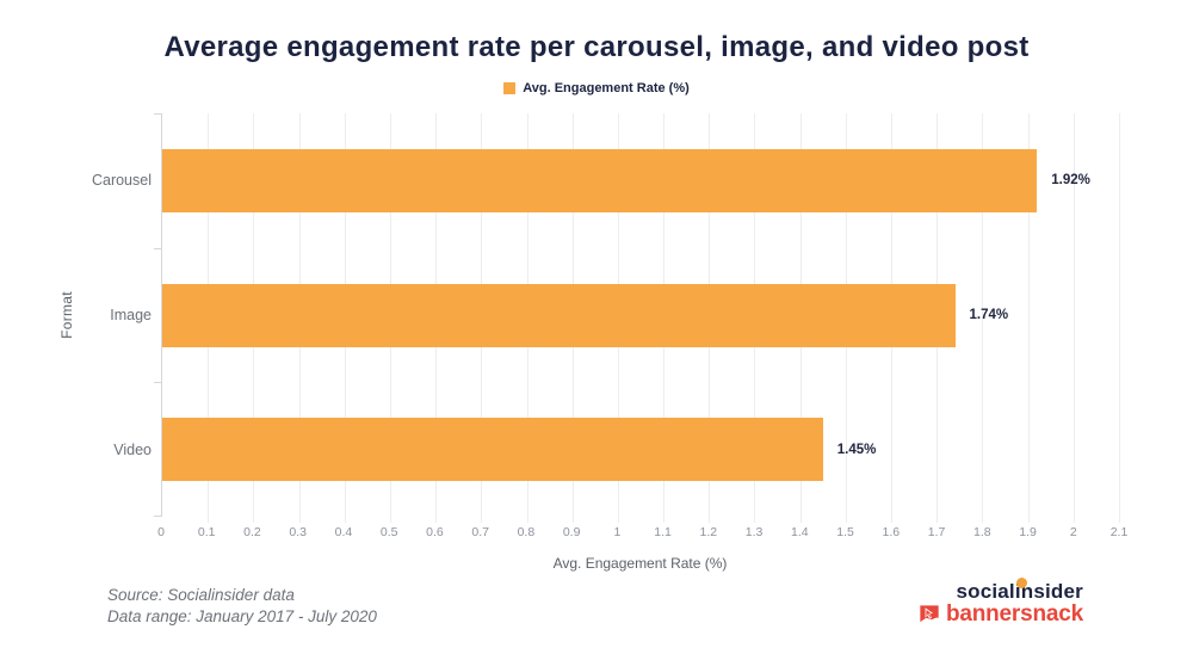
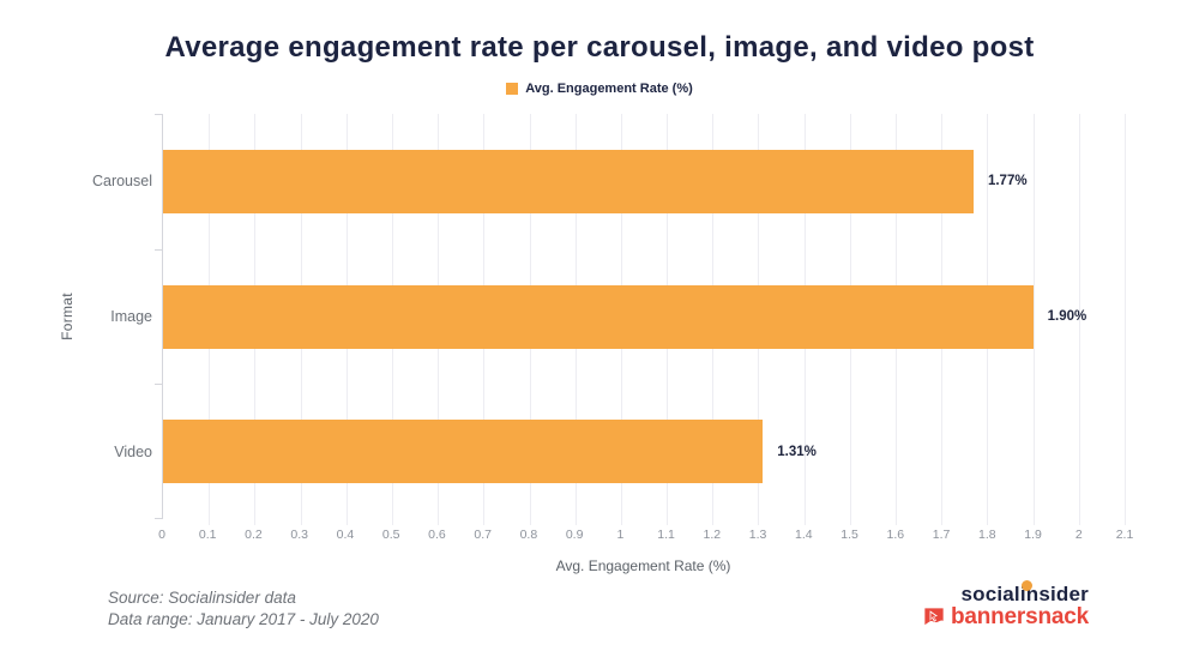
Carousel: 1.92% -> 1.77%
Image: 1.74% -> 1.90%
Video: 1.45% -> 1.31%
